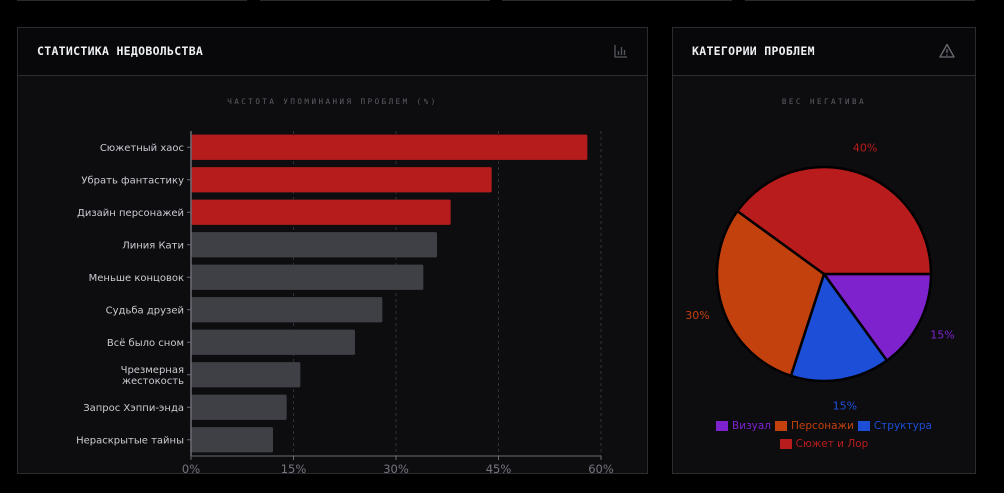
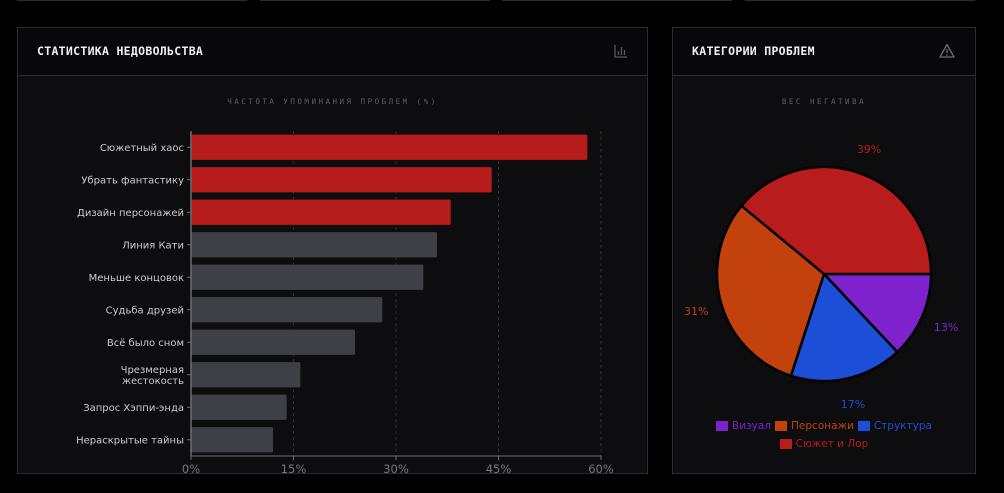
ВЕС НЕГАТИВА/Визуал: 15% -> 13%
ВЕС НЕГАТИВА/Структура: 15% -> 17%
ВЕС НЕГАТИВА/Персонажи: 30% -> 31%
ВЕС НЕГАТИВА/Сюжет и Лор: 40% -> 39%
